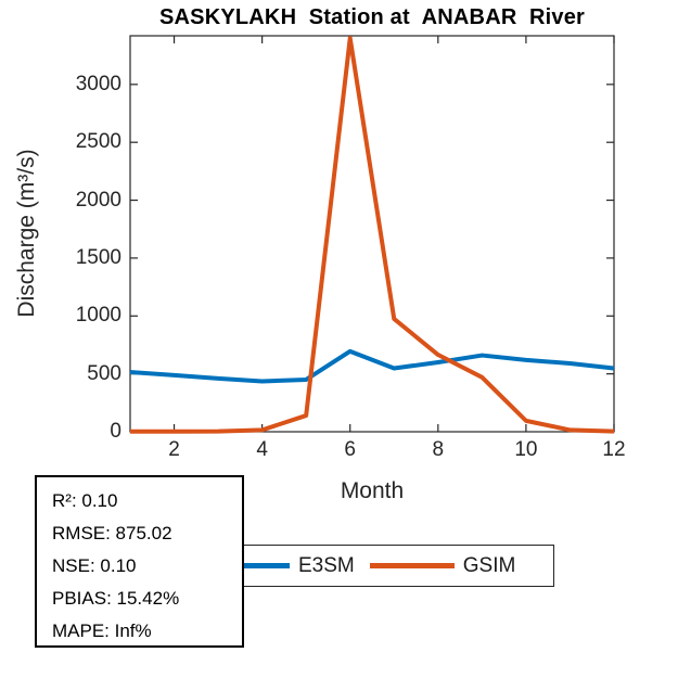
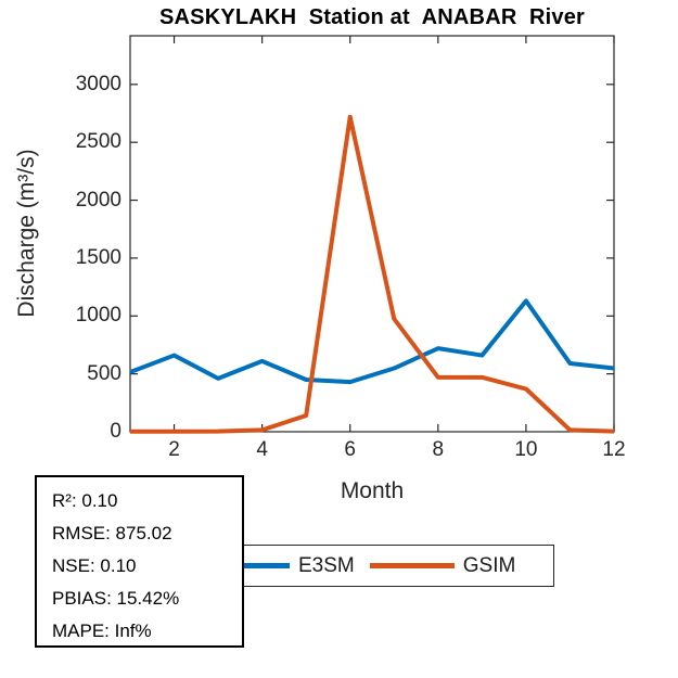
E3SM/2: 490 -> 660
E3SM/4: 440 -> 610
E3SM/6: 700 -> 430
GSIM/6: 3400 -> 2720
E3SM/8: 600 -> 720
GSIM/8: 660 -> 470
E3SM/10: 620 -> 1130
GSIM/10: 100 -> 370
